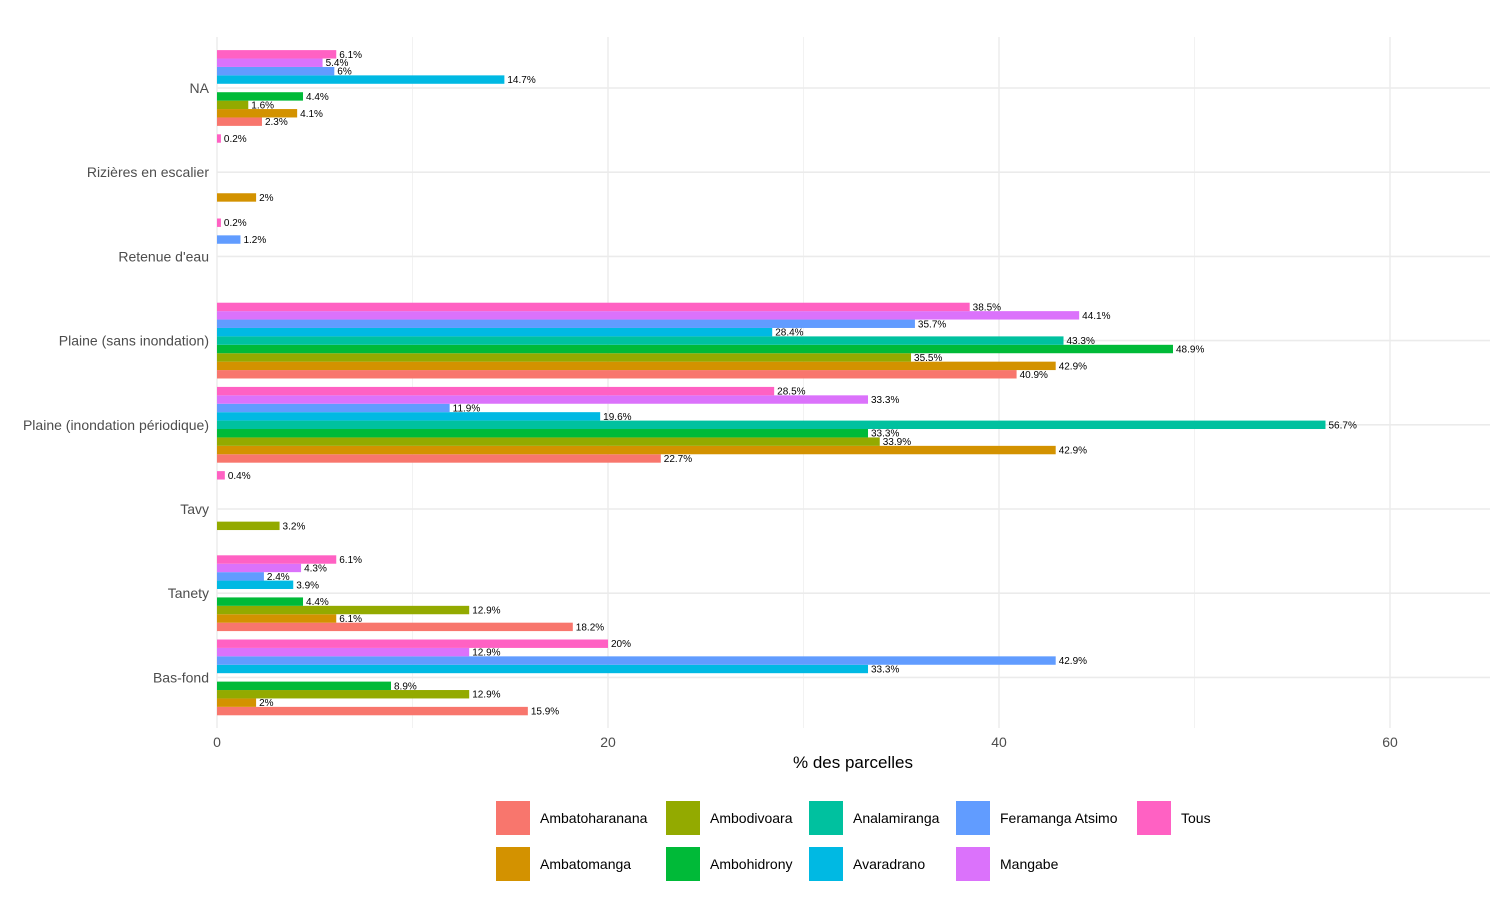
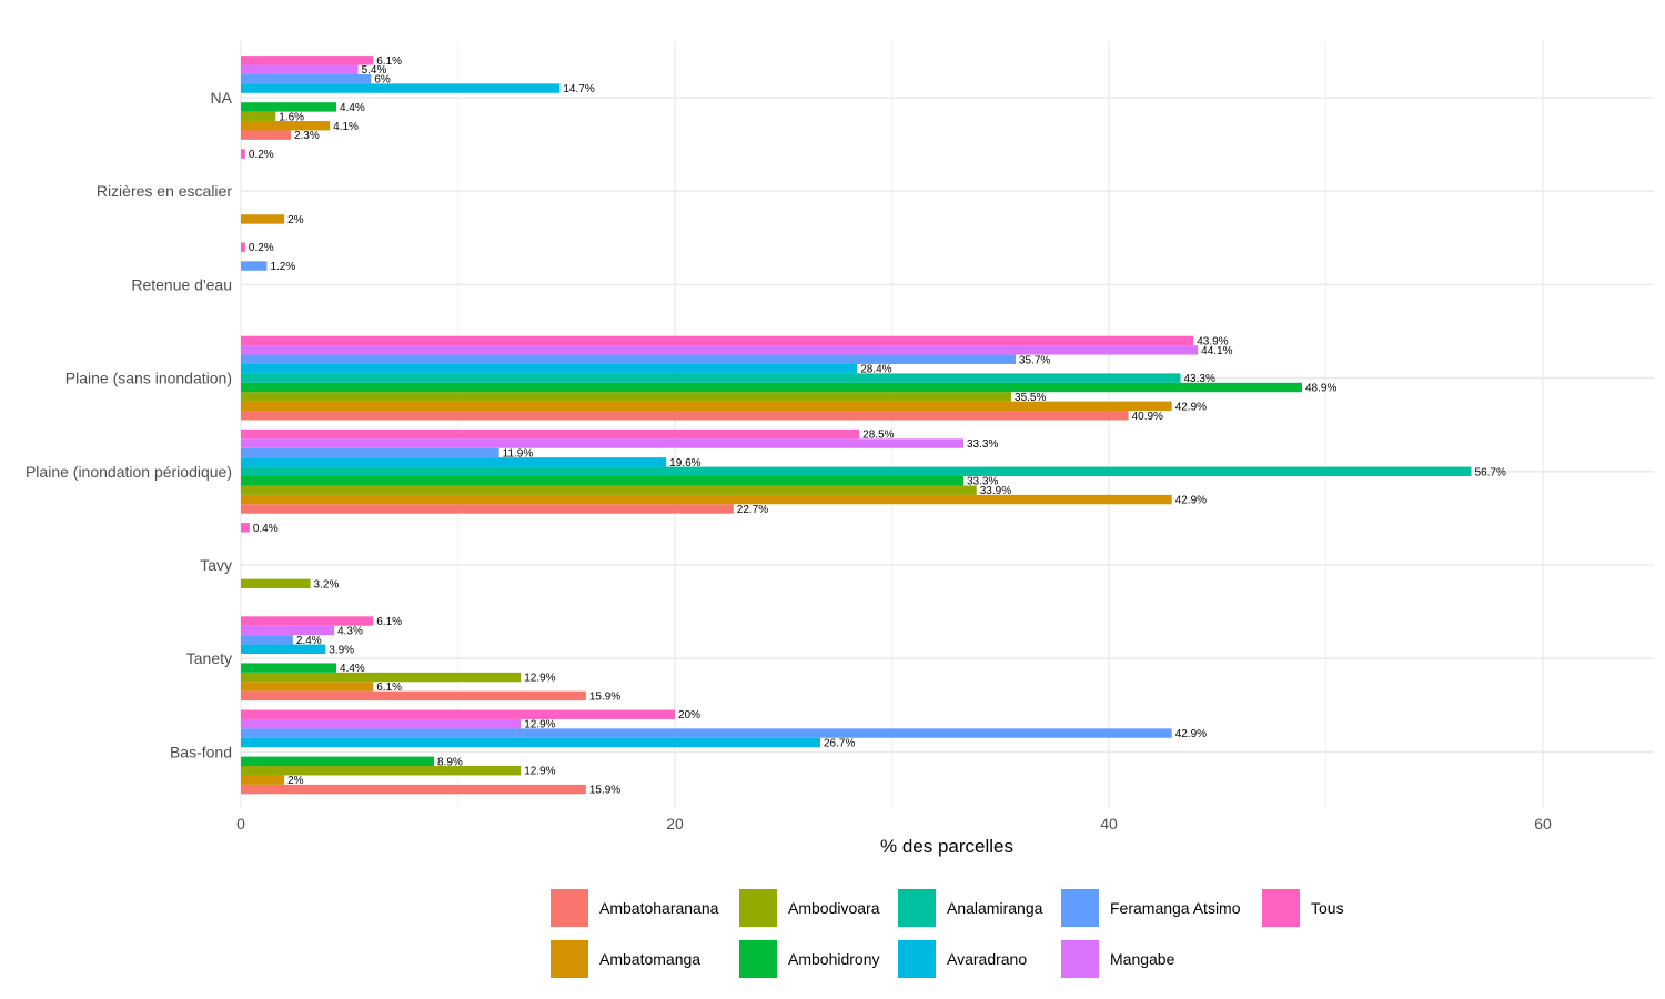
Tous/Plaine (sans inondation): 38.5% -> 43.9%
Ambatoharanana/Tanety: 18.2% -> 15.9%
Avaradrano/Bas-fond: 33.3% -> 26.7%
